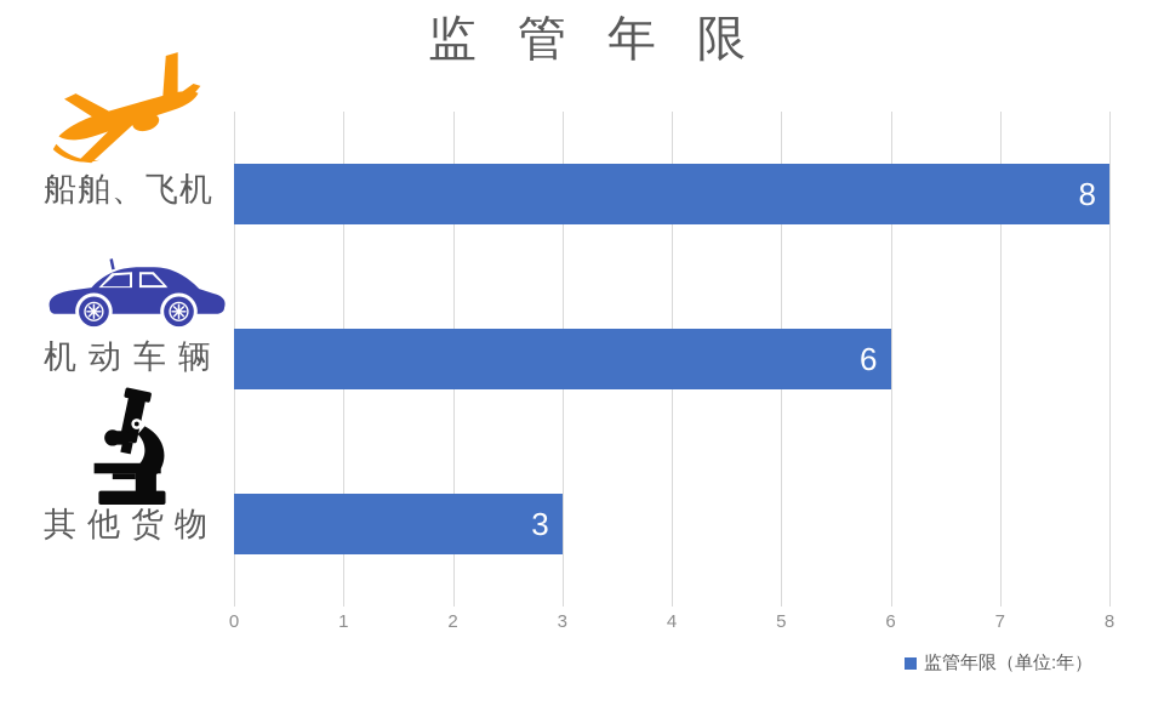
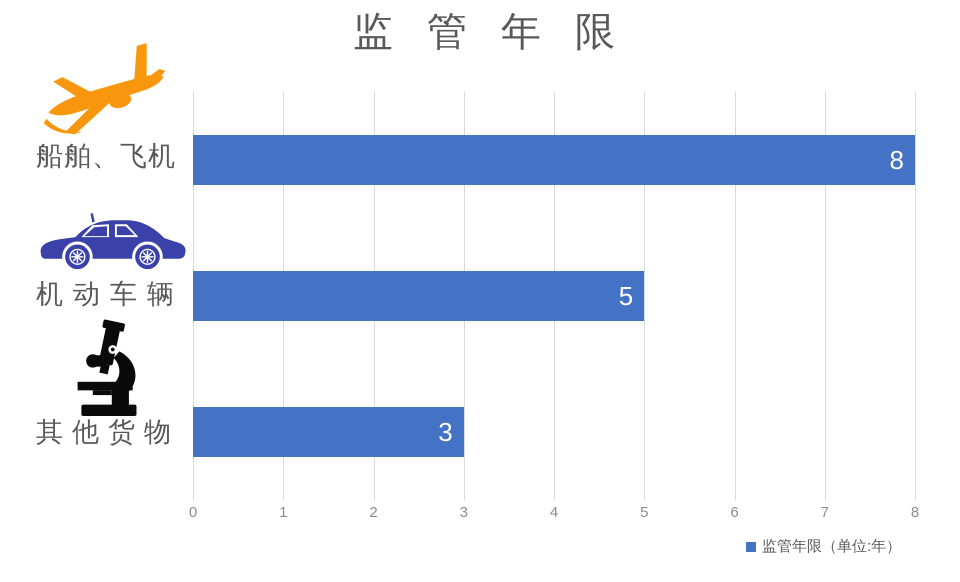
机动车辆: 6 -> 5
